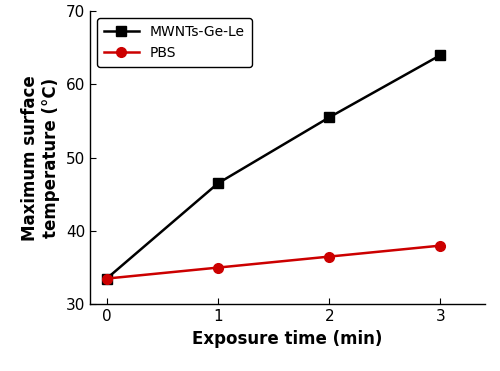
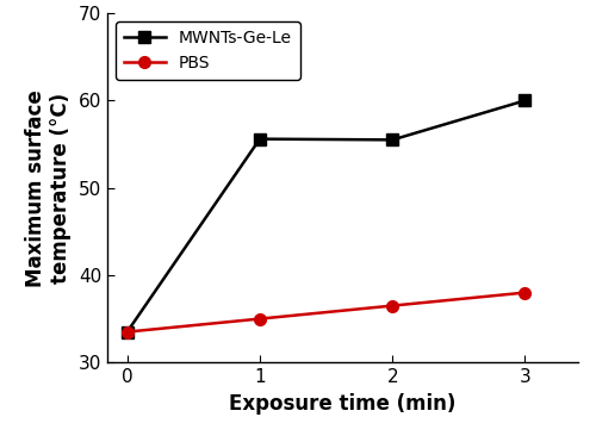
MWNTs-Ge-Le/1: 46.5 -> 55.6
MWNTs-Ge-Le/3: 64.0 -> 60.0
